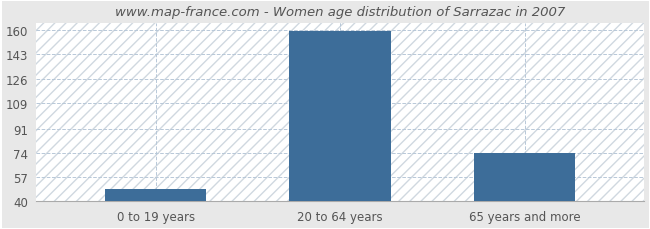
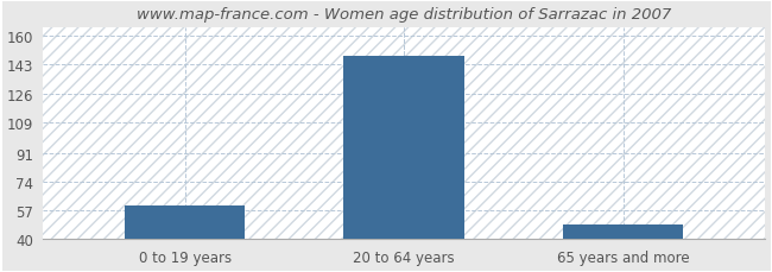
0 to 19 years: 49 -> 60
20 to 64 years: 159 -> 148
65 years and more: 74 -> 49
